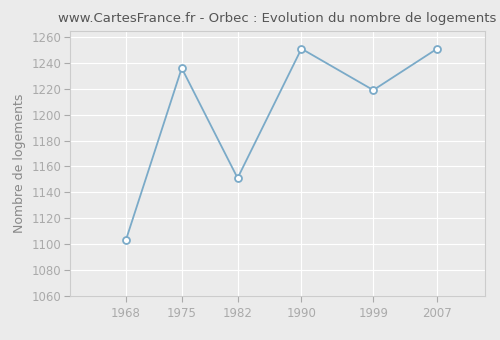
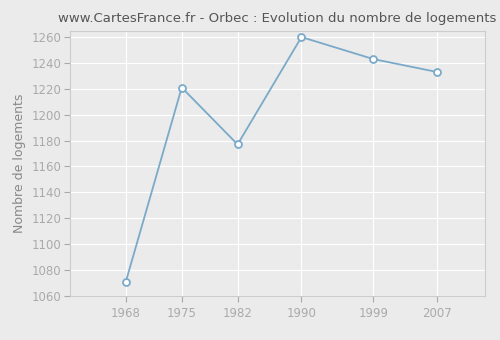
1968: 1103 -> 1071
1975: 1236 -> 1221
1982: 1151 -> 1177
1990: 1251 -> 1260
1999: 1219 -> 1243
2007: 1251 -> 1233
